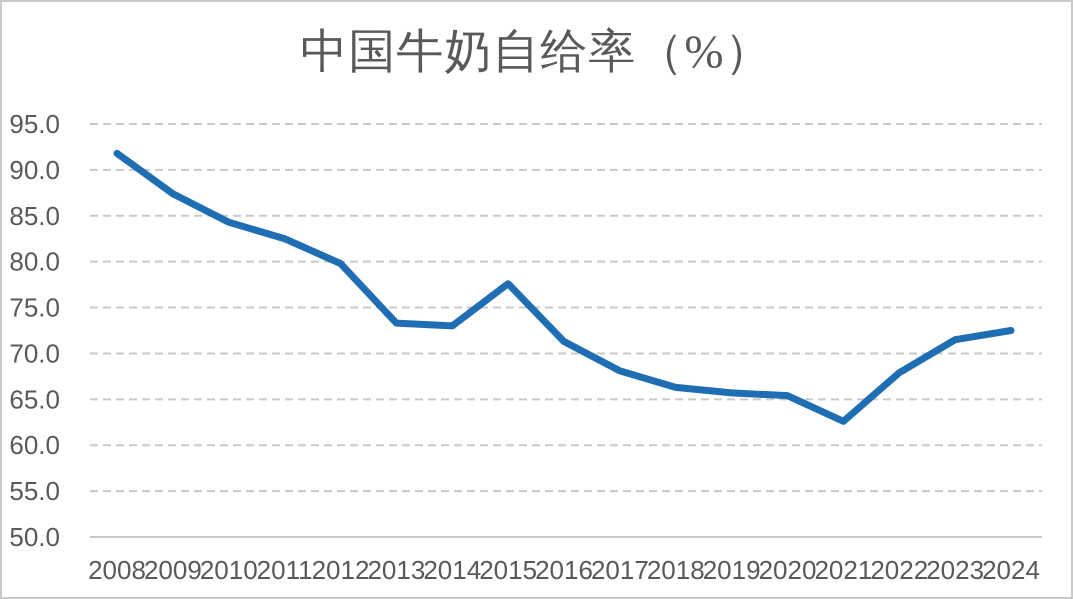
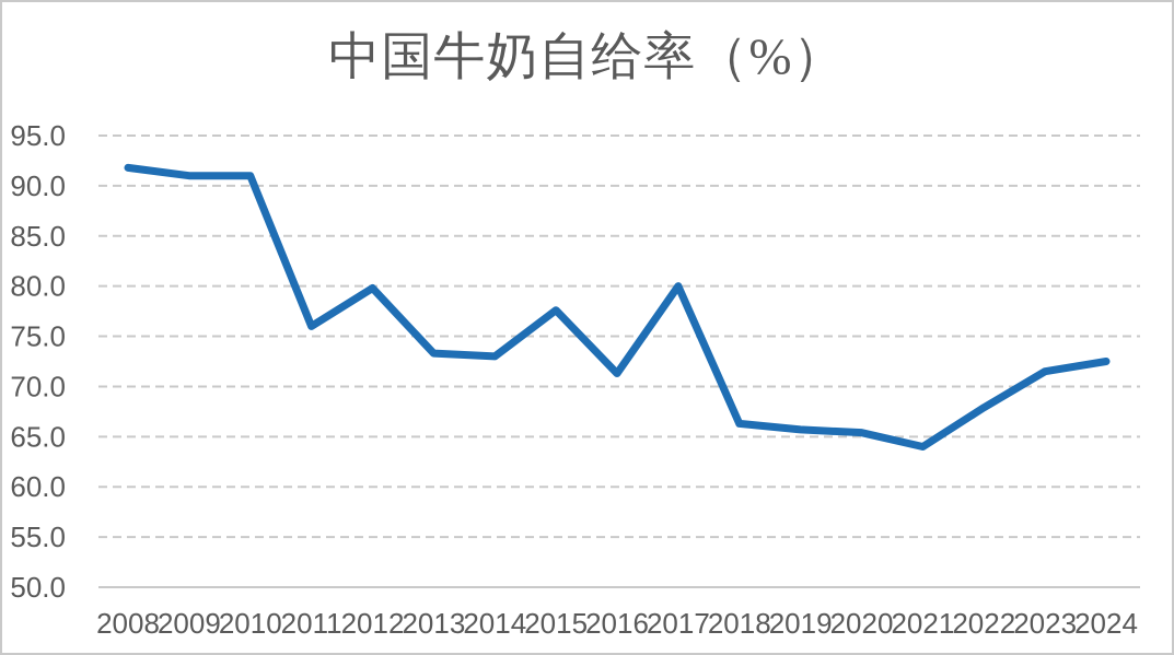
2009: 87 -> 91
2010: 84 -> 91
2011: 82 -> 76
2017: 68 -> 80
2021: 63 -> 64
